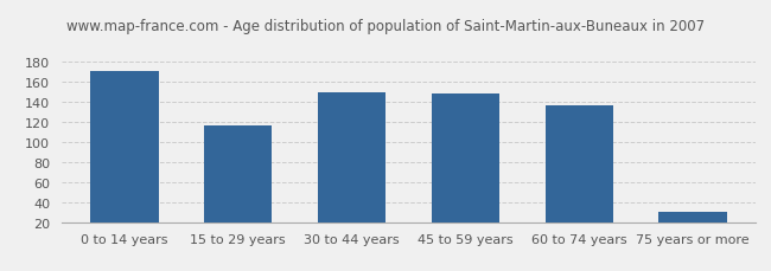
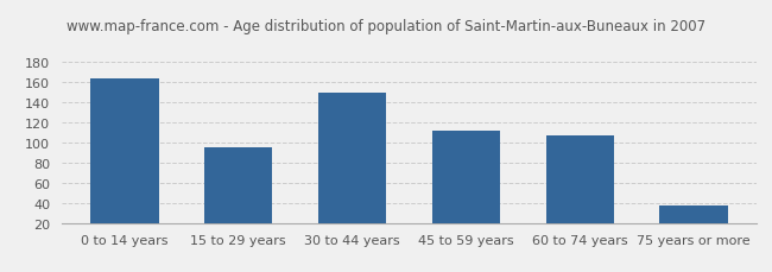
0 to 14 years: 170 -> 163
15 to 29 years: 116 -> 95
45 to 59 years: 148 -> 111
60 to 74 years: 136 -> 107
75 years or more: 30 -> 37
